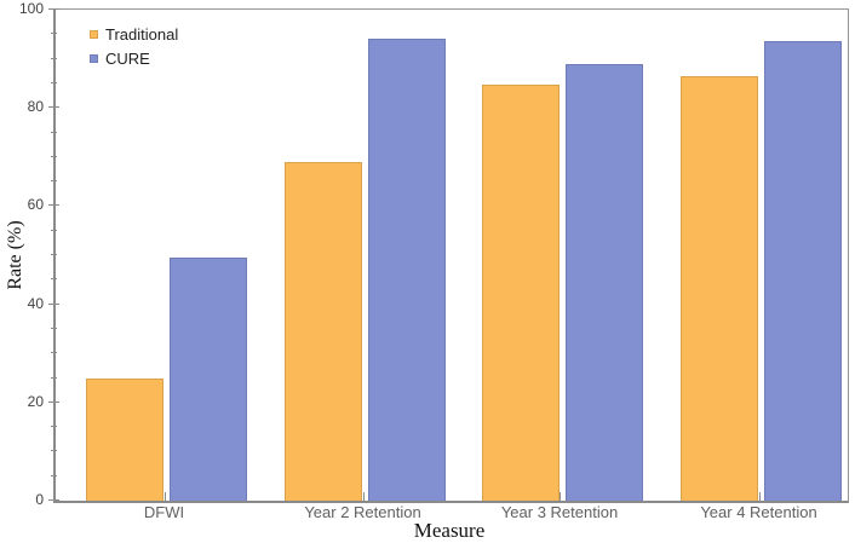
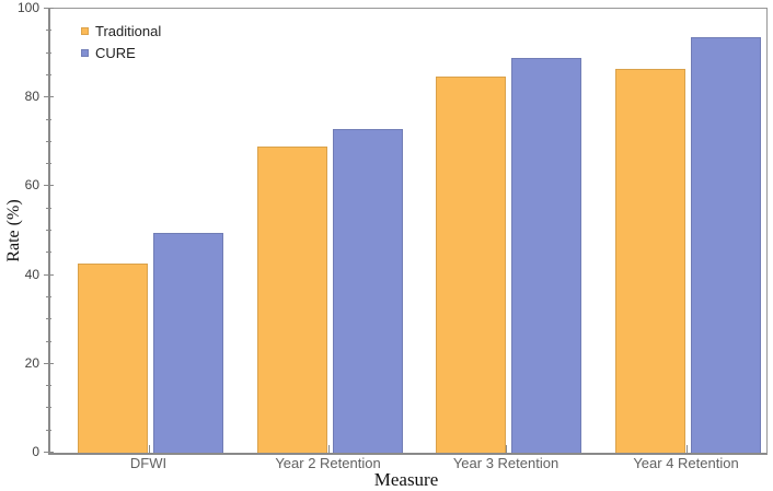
Traditional/DFWI: 25 -> 42
CURE/Year 2 Retention: 94 -> 73
